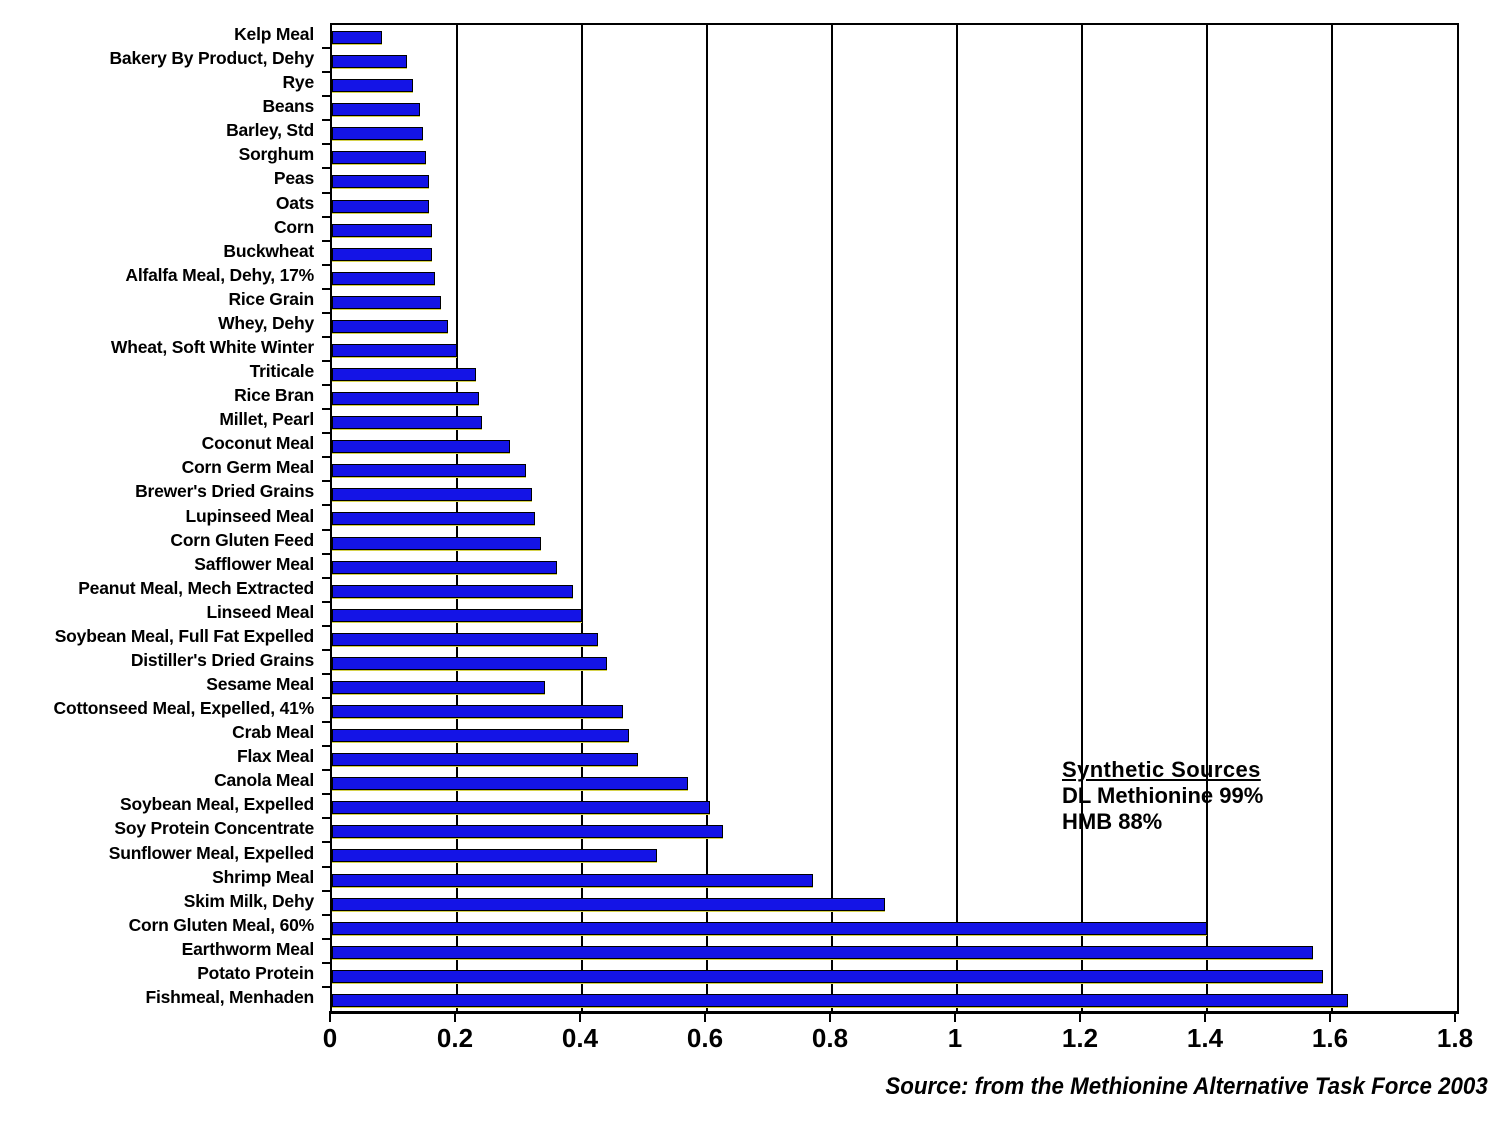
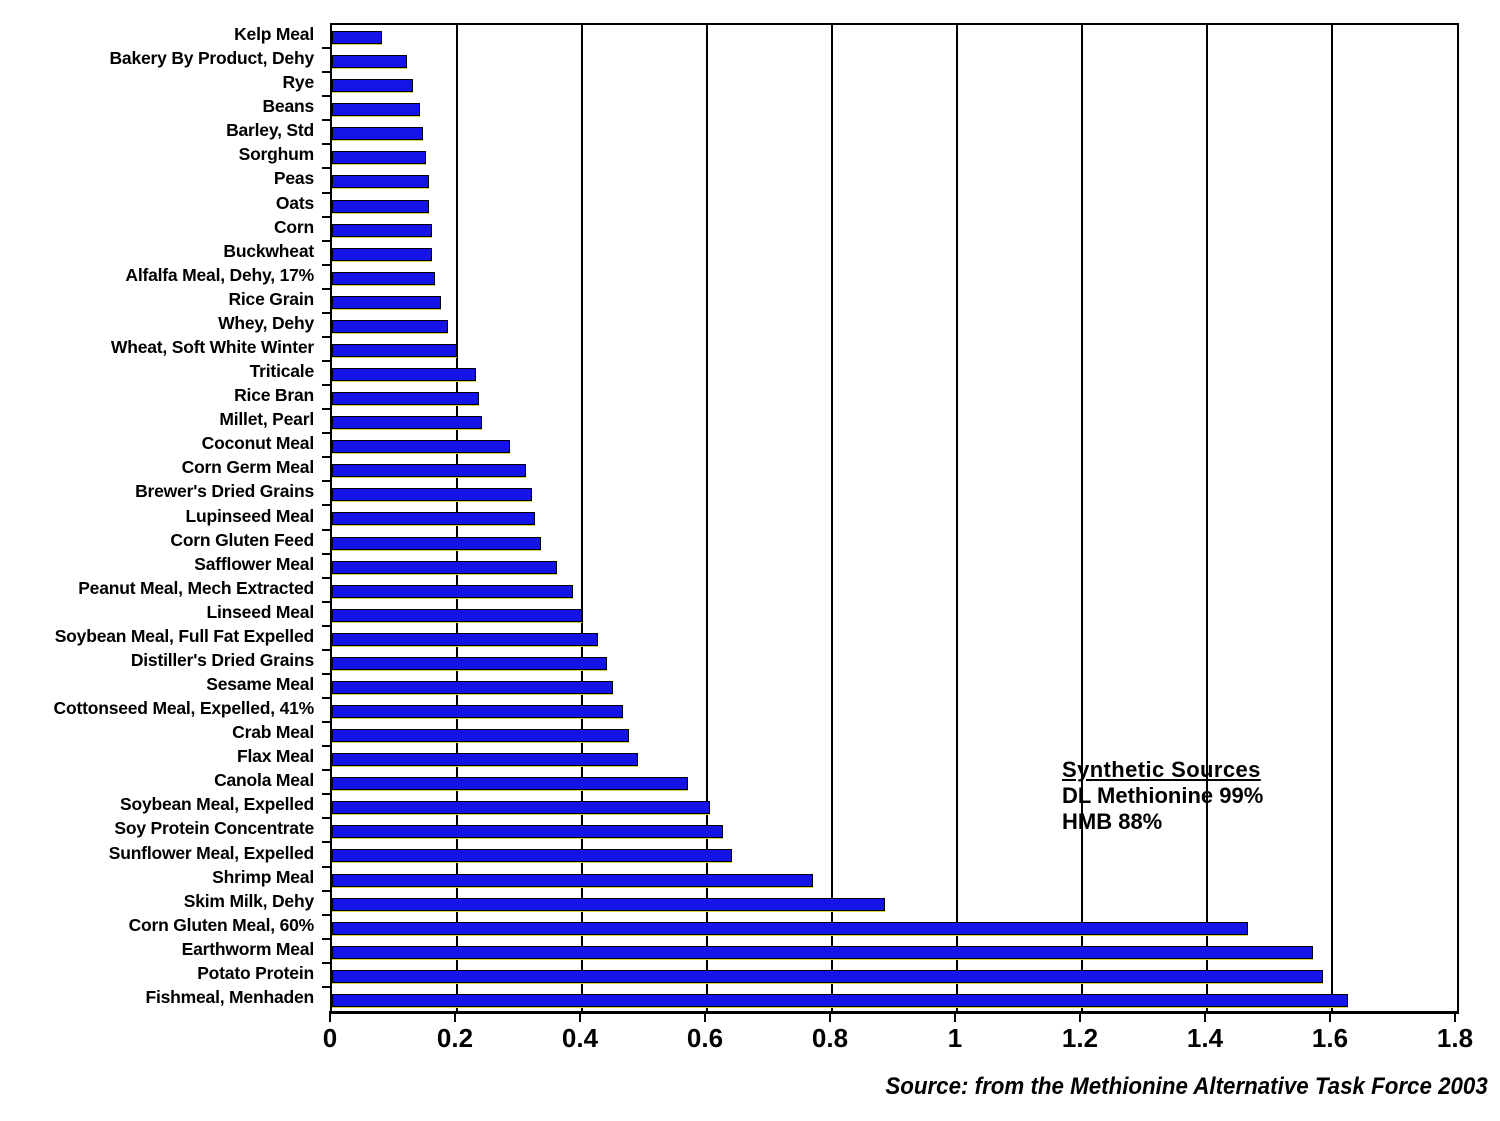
Sesame Meal: 0.34 -> 0.45
Sunflower Meal, Expelled: 0.52 -> 0.64
Corn Gluten Meal, 60%: 1.40 -> 1.47
